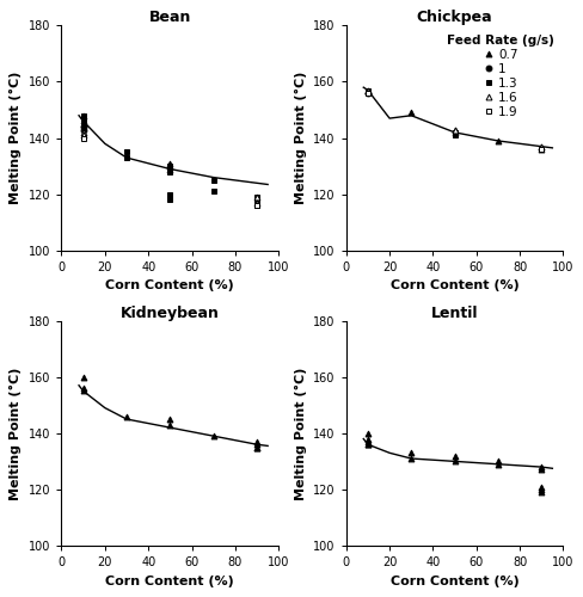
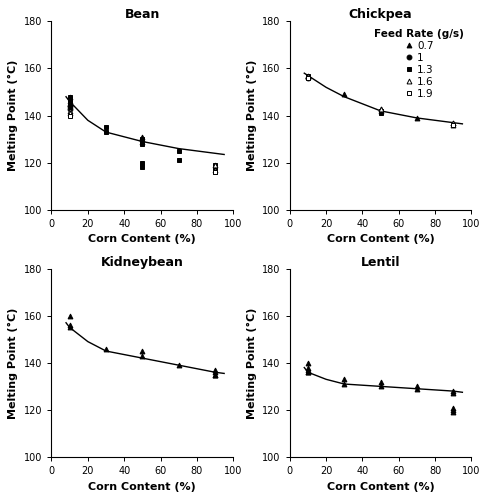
Chickpea/20: 147.0 -> 152.0
